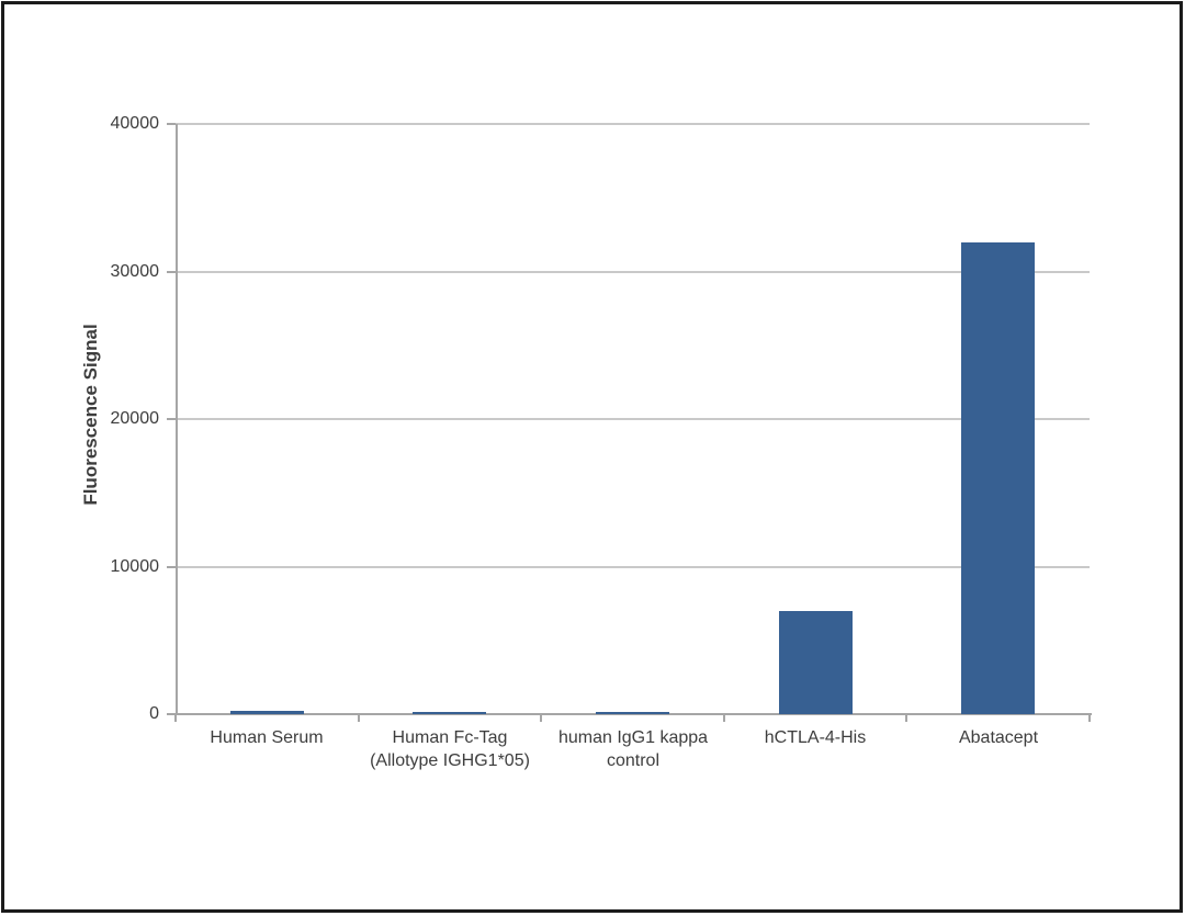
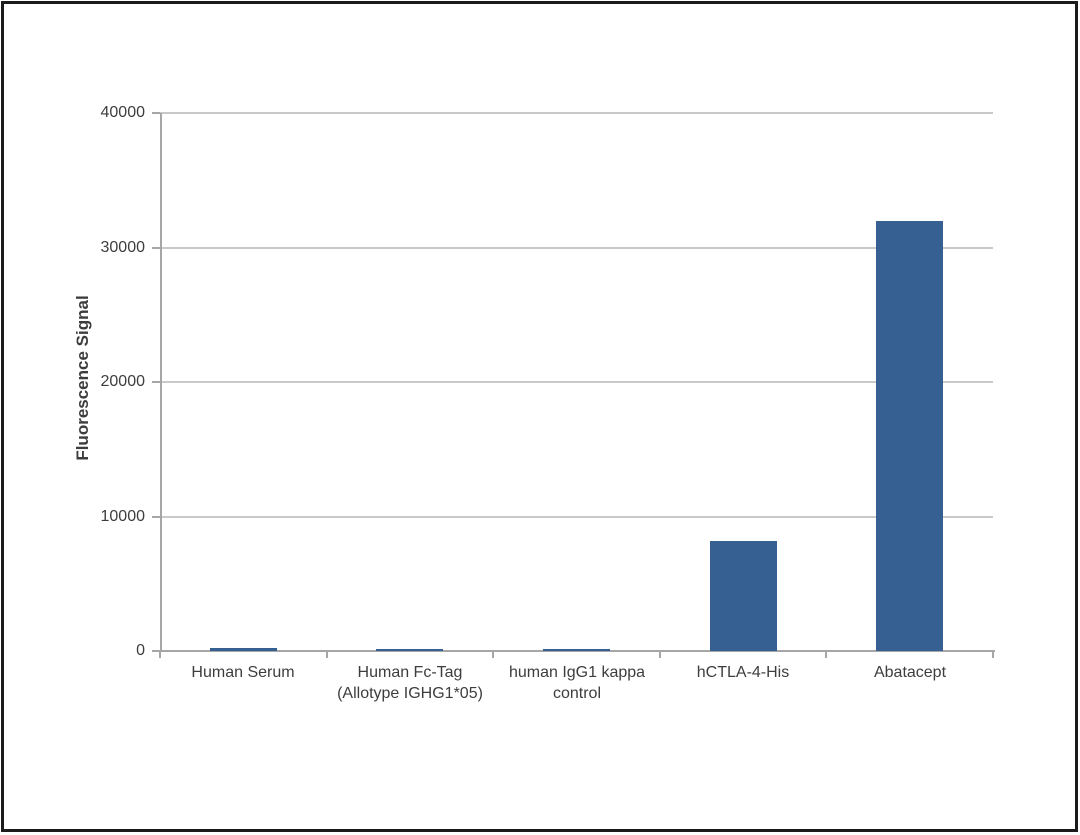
hCTLA-4-His: 7000 -> 8200
